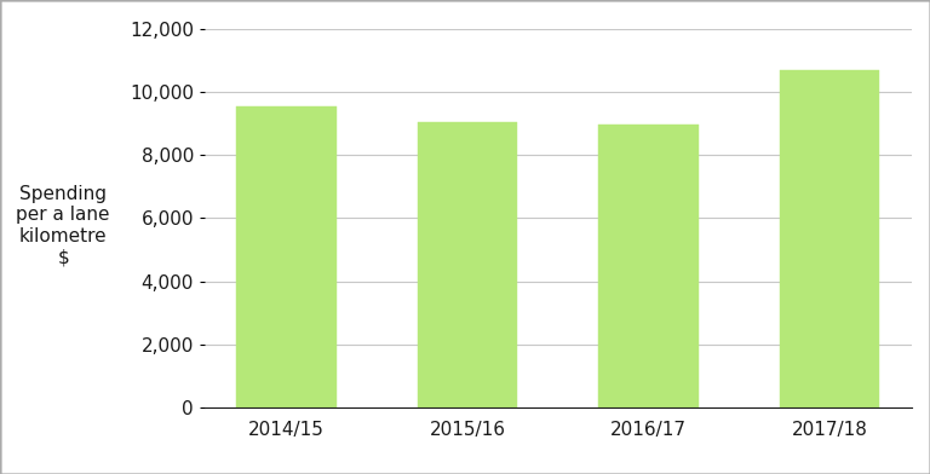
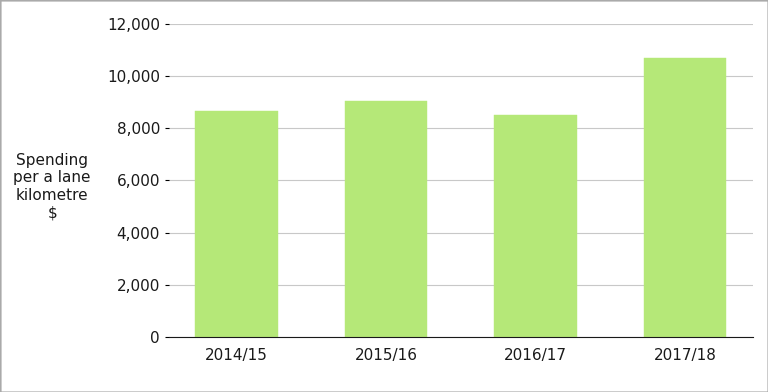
2014/15: 9,550 -> 8,650
2016/17: 8,970 -> 8,500
